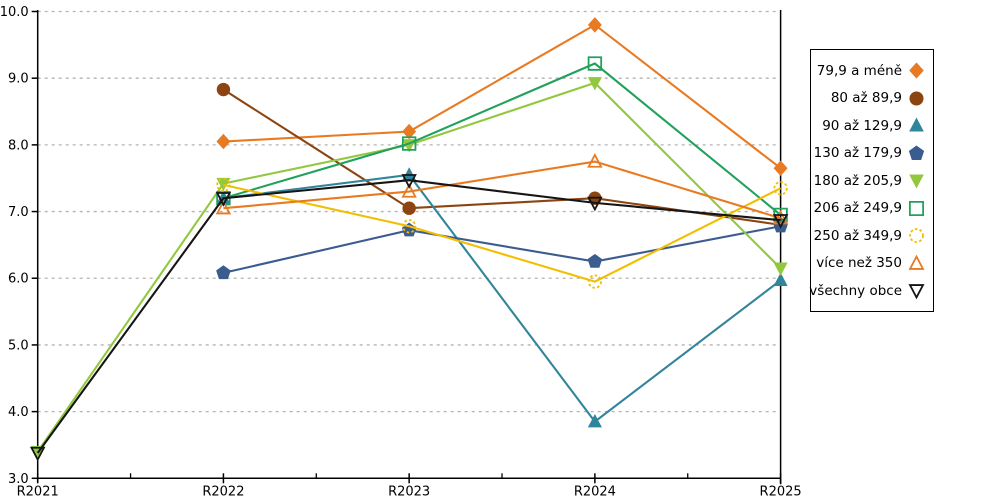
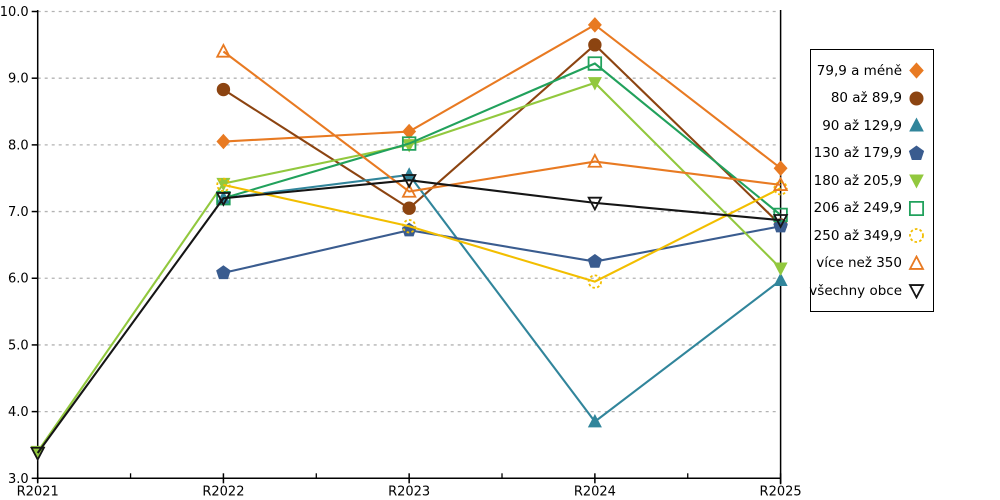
více než 350/R2022: 7.0 -> 9.4
80 až 89,9/R2024: 7.2 -> 9.5
více než 350/R2025: 6.9 -> 7.4
